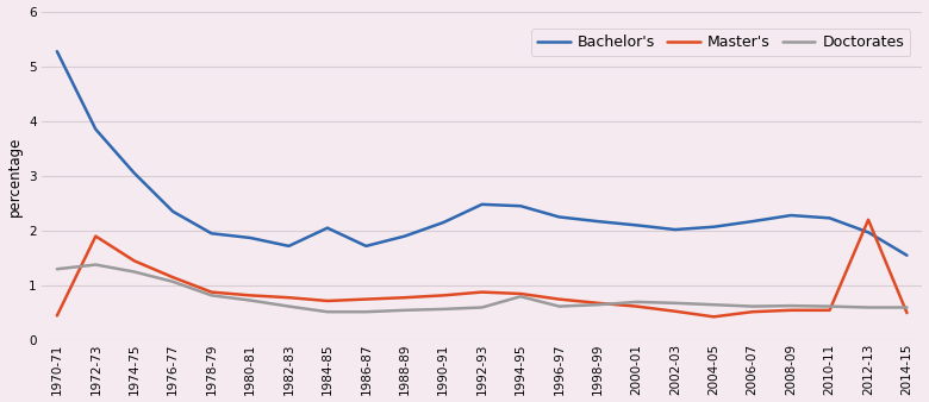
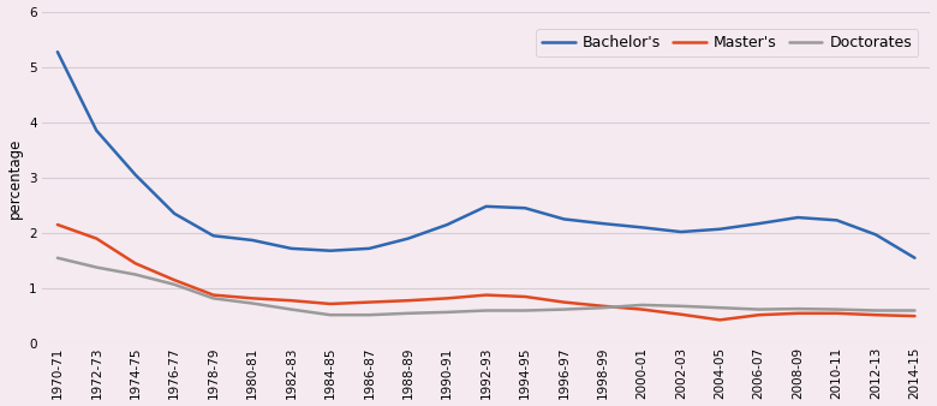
Master's/1970-71: 0.45 -> 2.15
Doctorates/1970-71: 1.30 -> 1.55
Bachelor's/1984-85: 2.05 -> 1.68
Doctorates/1994-95: 0.80 -> 0.60
Master's/2012-13: 2.20 -> 0.52
